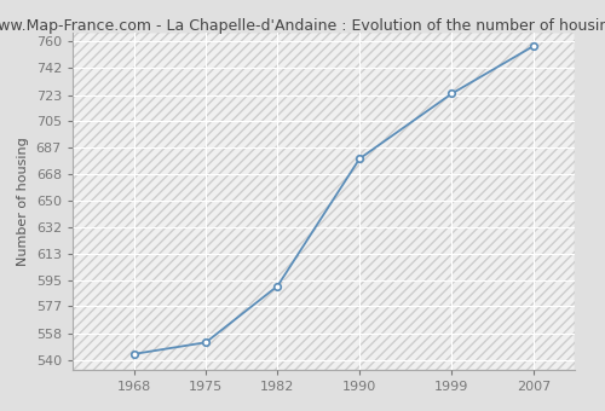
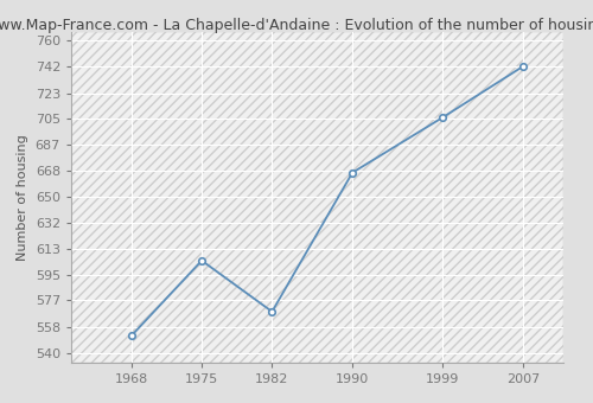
1968: 544 -> 552
1975: 552 -> 605
1982: 591 -> 569
1990: 679 -> 667
1999: 724 -> 706
2007: 757 -> 742
